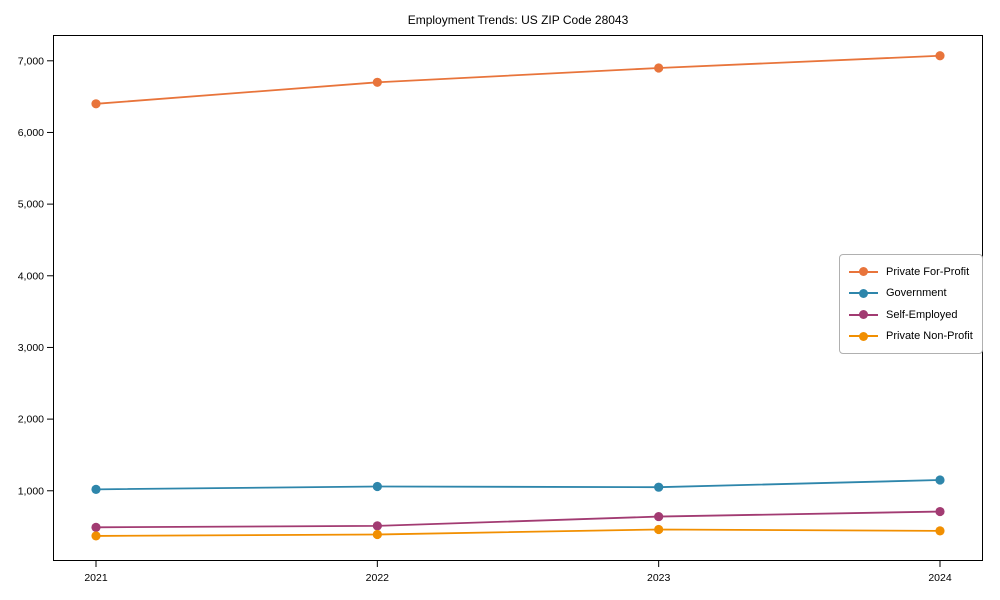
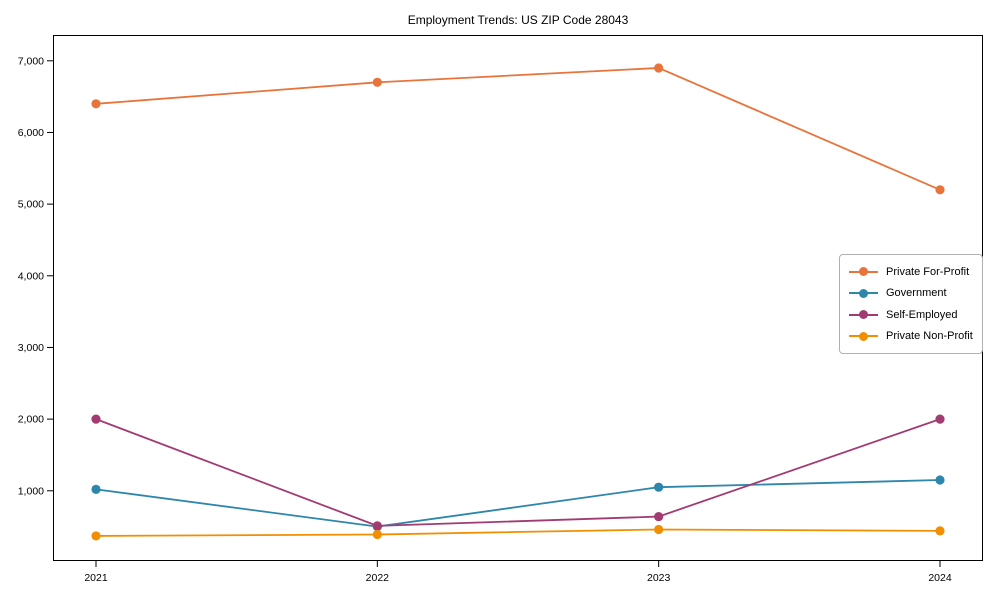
Self-Employed/2021: 500 -> 2000
Government/2022: 1100 -> 500
Private For-Profit/2024: 7100 -> 5200
Self-Employed/2024: 700 -> 2000
